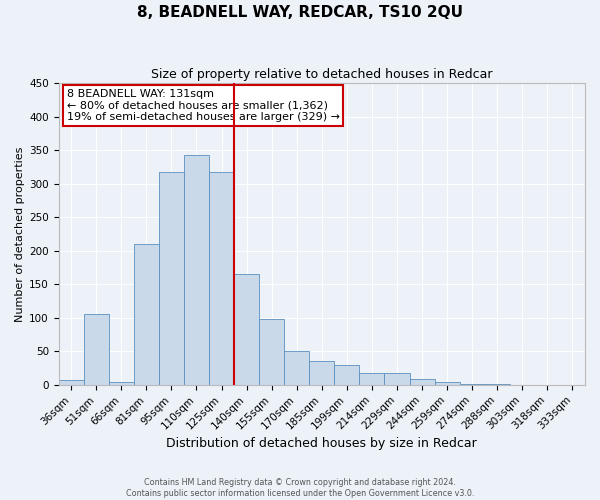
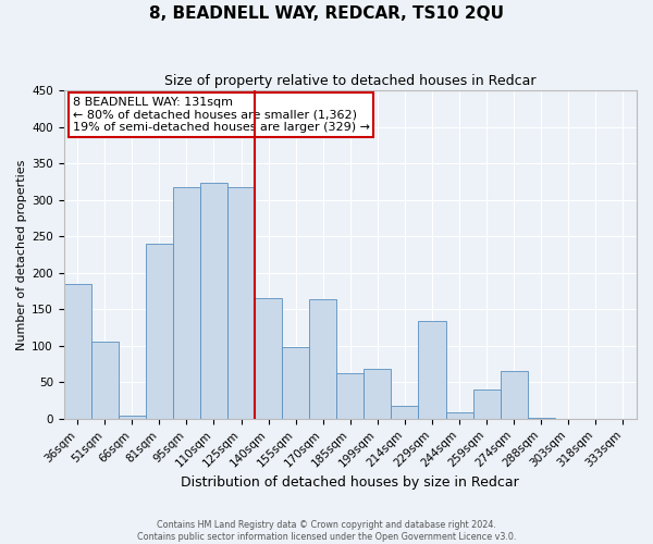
36sqm: 7 -> 184
81sqm: 210 -> 240
110sqm: 342 -> 324
170sqm: 50 -> 164
185sqm: 36 -> 62
199sqm: 29 -> 68
229sqm: 17 -> 134
259sqm: 4 -> 40
274sqm: 1 -> 66
